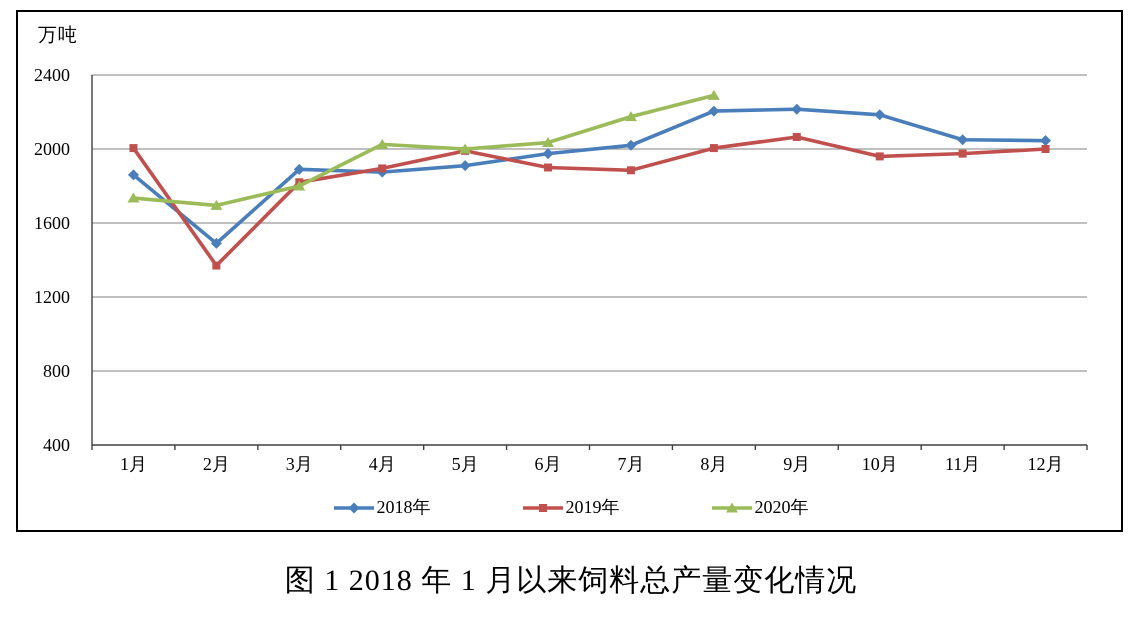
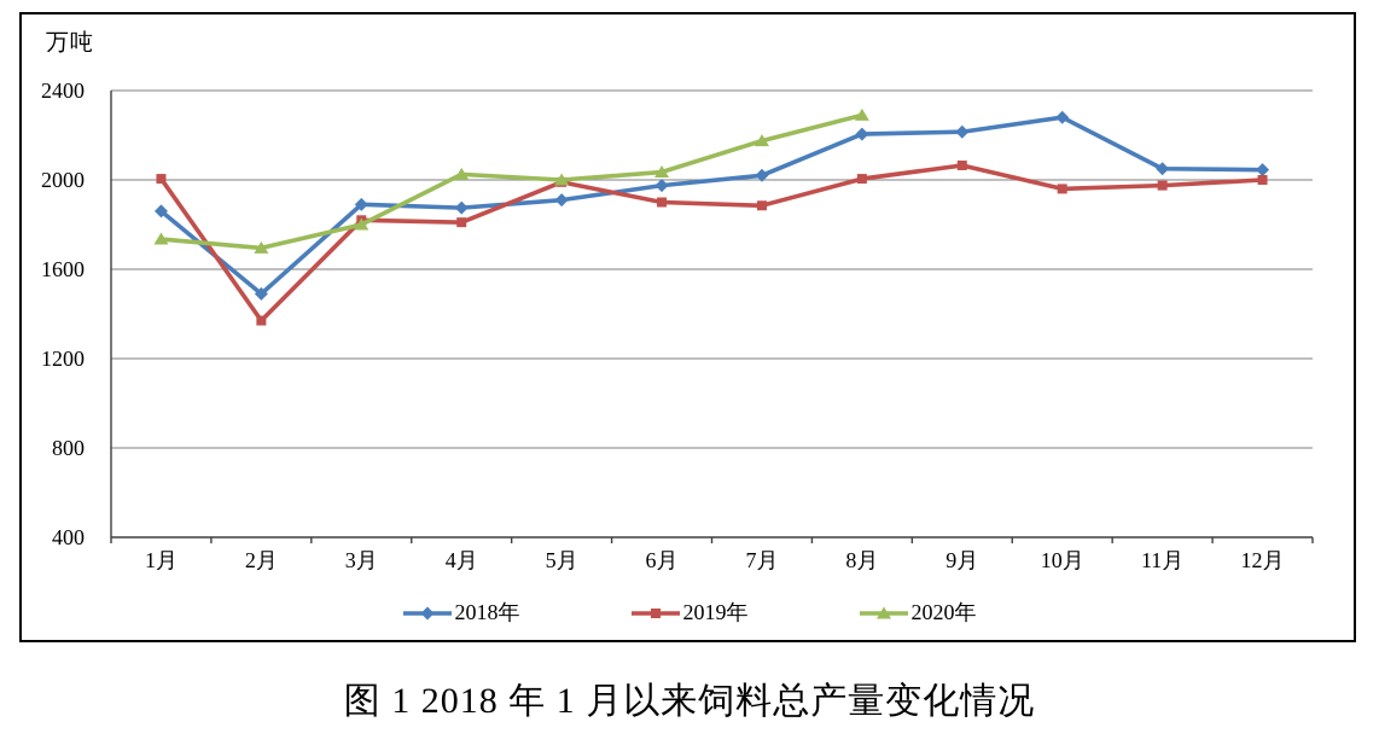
2019年/4月: 1900 -> 1810
2018年/10月: 2180 -> 2280
